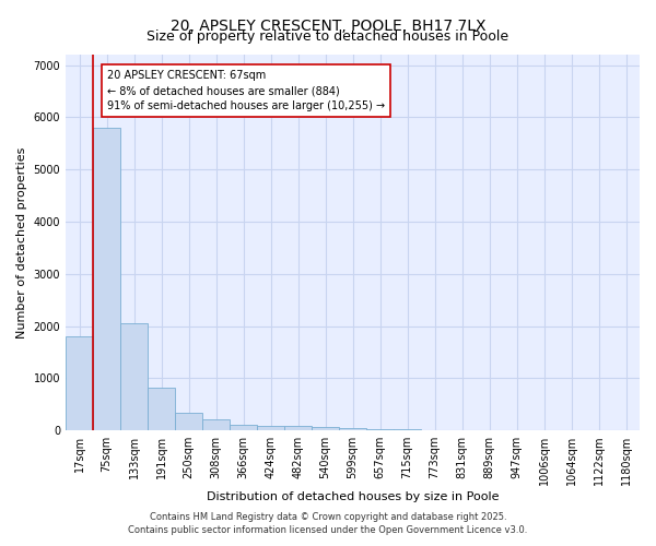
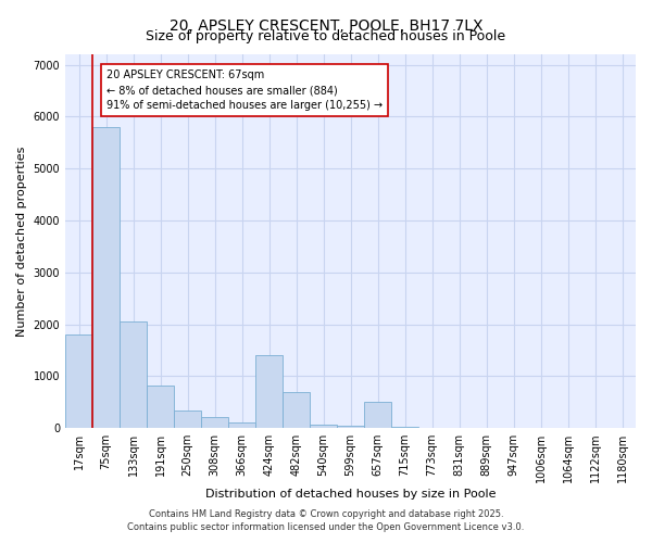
424sqm: 90 -> 1400
482sqm: 80 -> 700
657sqm: 20 -> 500
